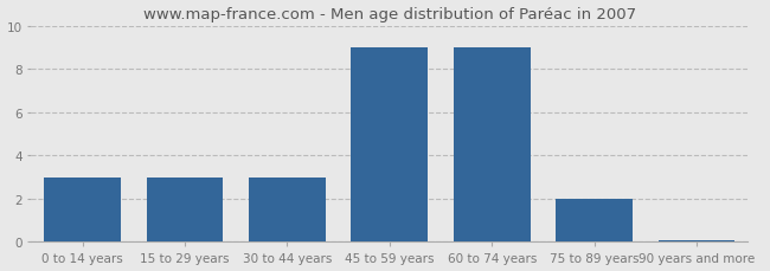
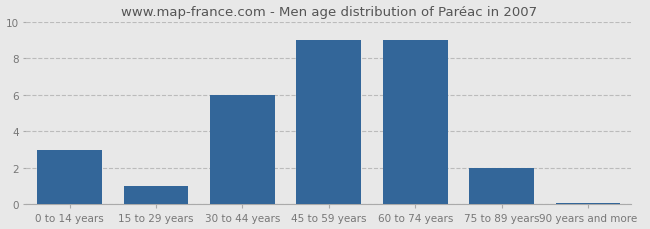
15 to 29 years: 3.0 -> 1.0
30 to 44 years: 3.0 -> 6.0
